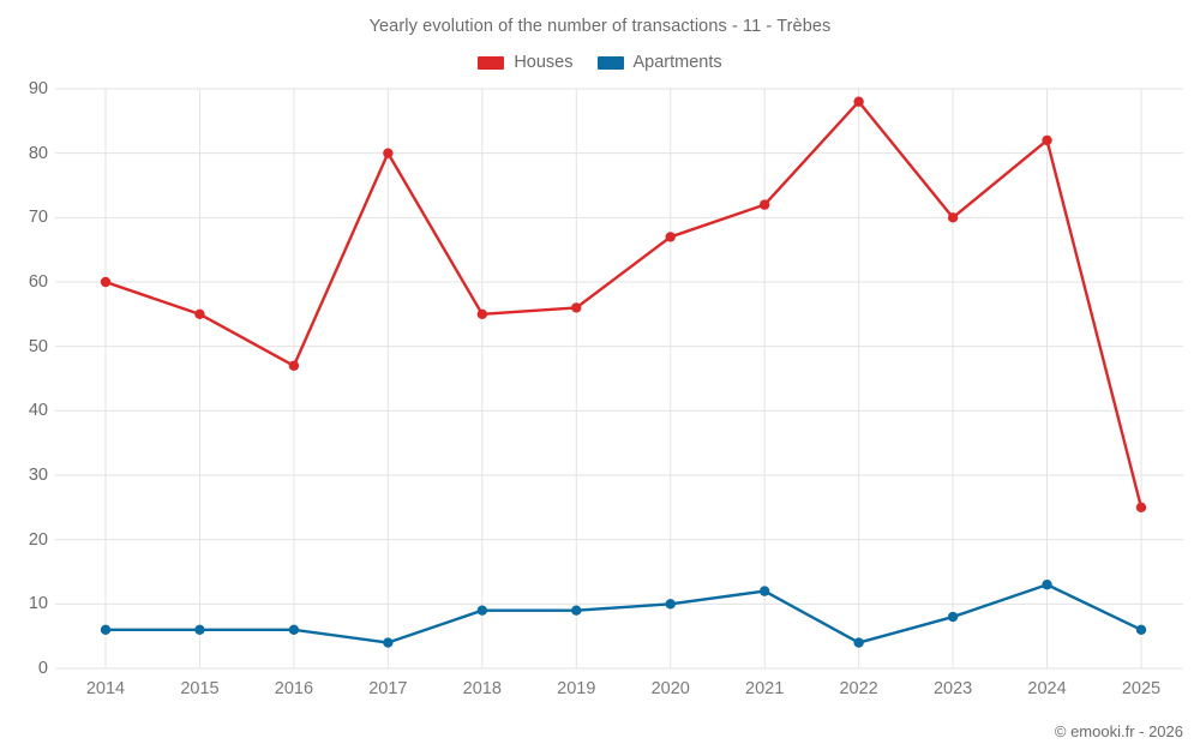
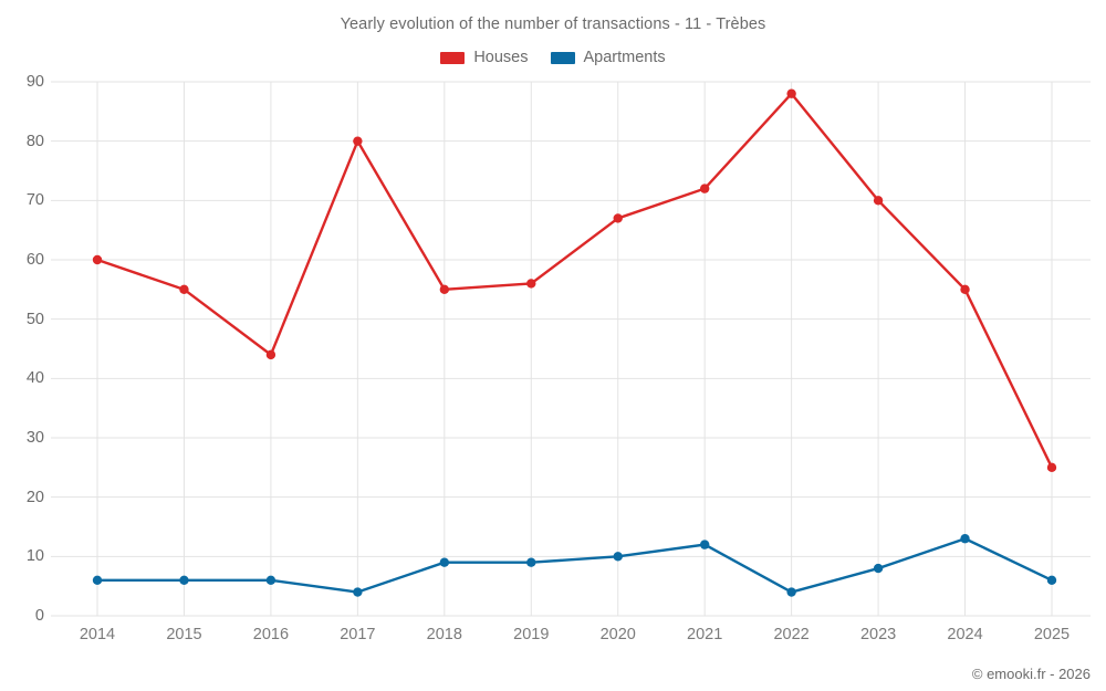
Houses/2016: 47 -> 44
Houses/2024: 82 -> 55
